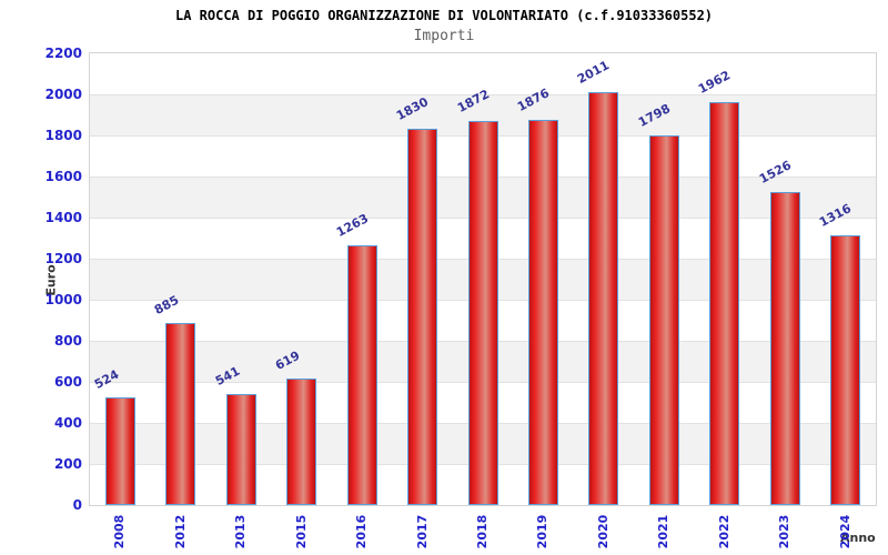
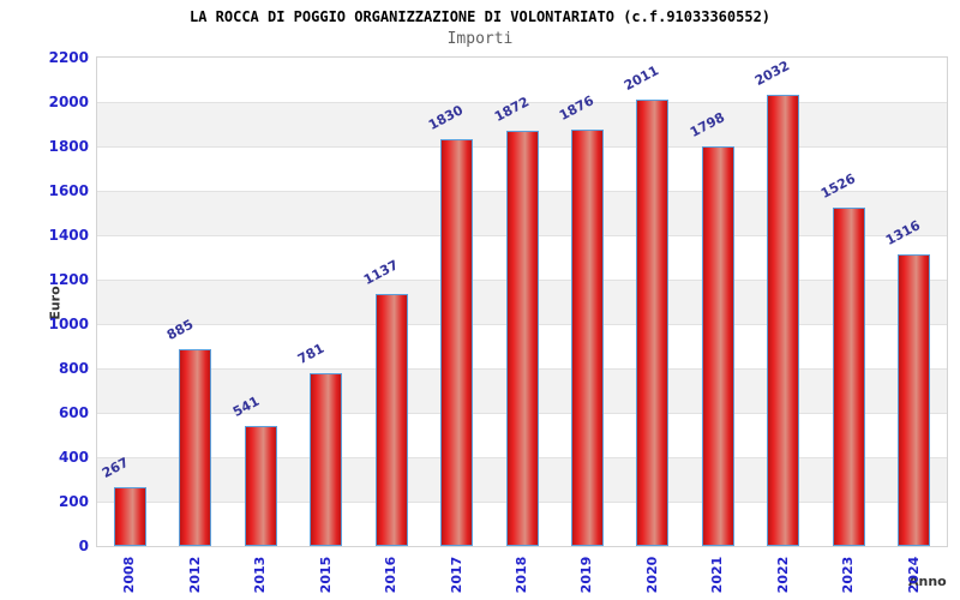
2008: 524 -> 267
2015: 619 -> 781
2016: 1263 -> 1137
2022: 1962 -> 2032
